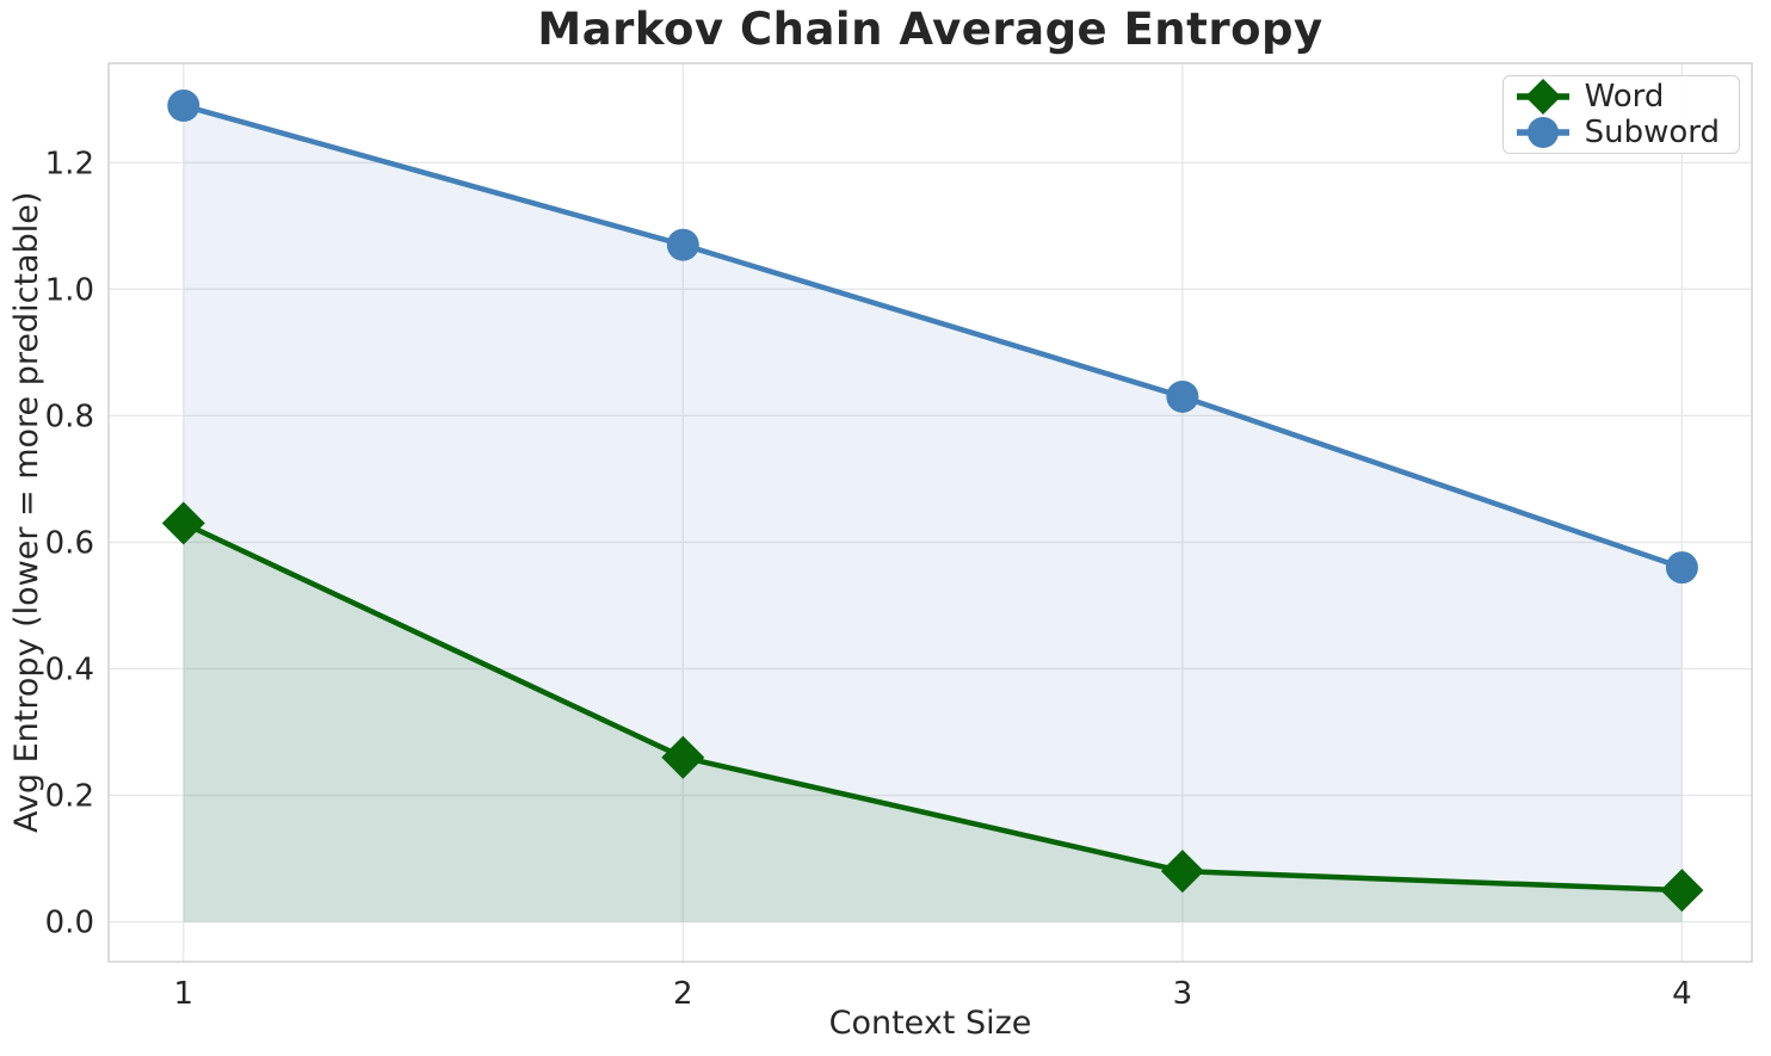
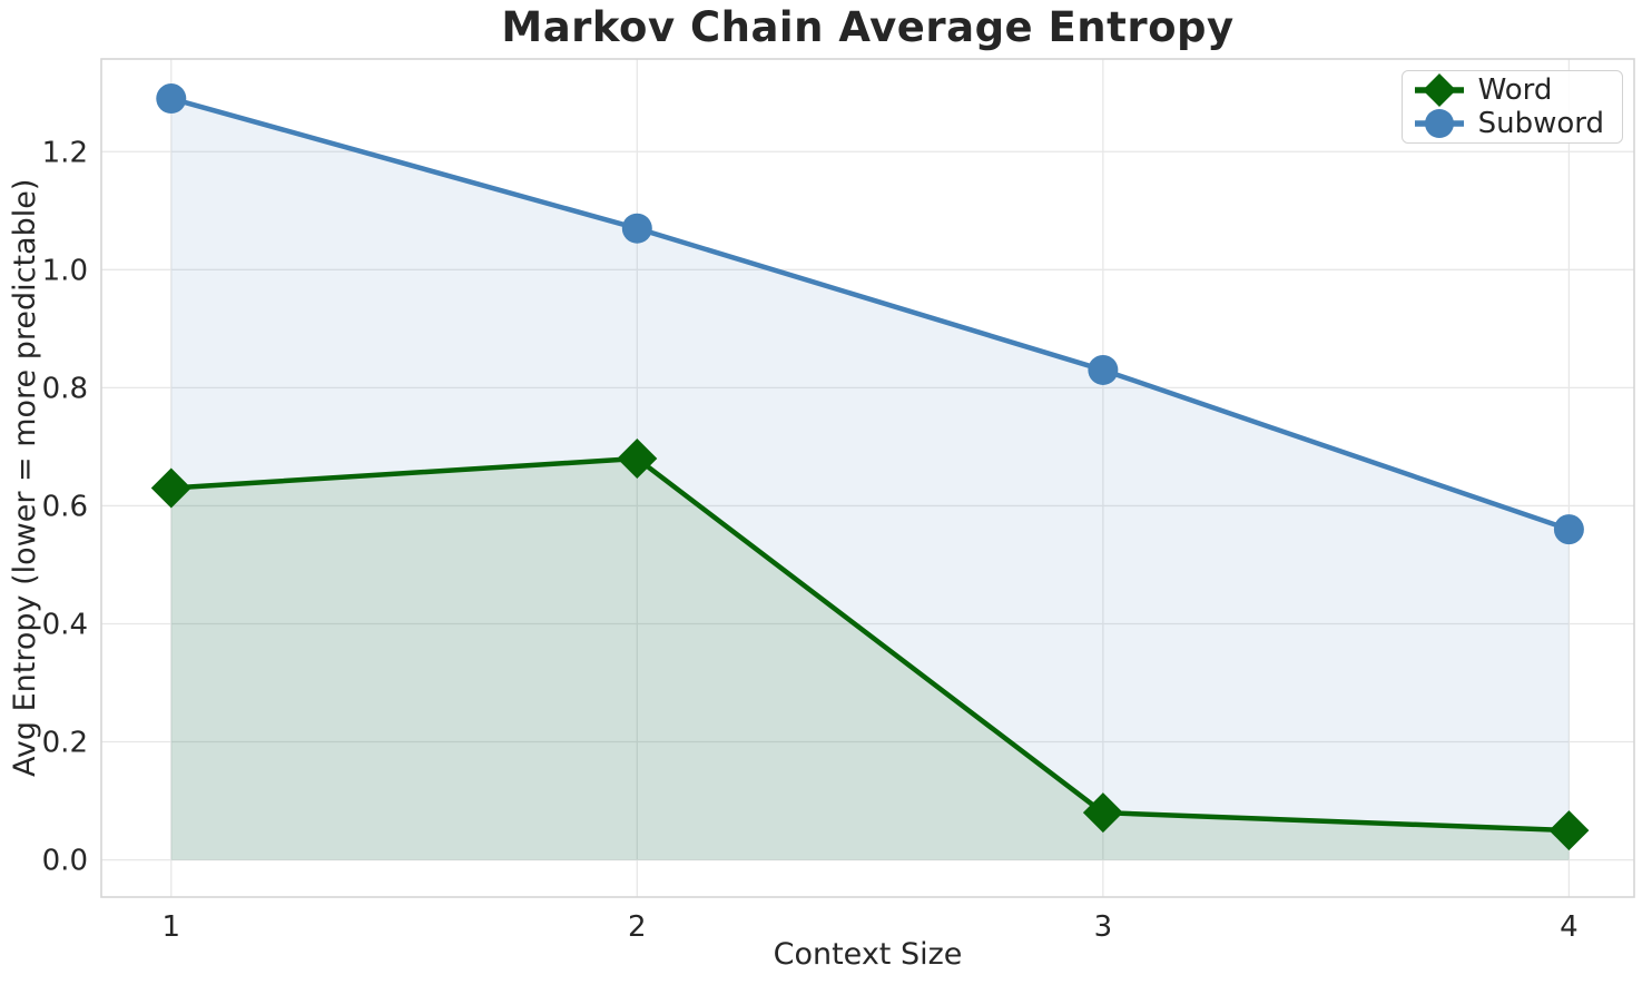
Word/2: 0.26 -> 0.68
